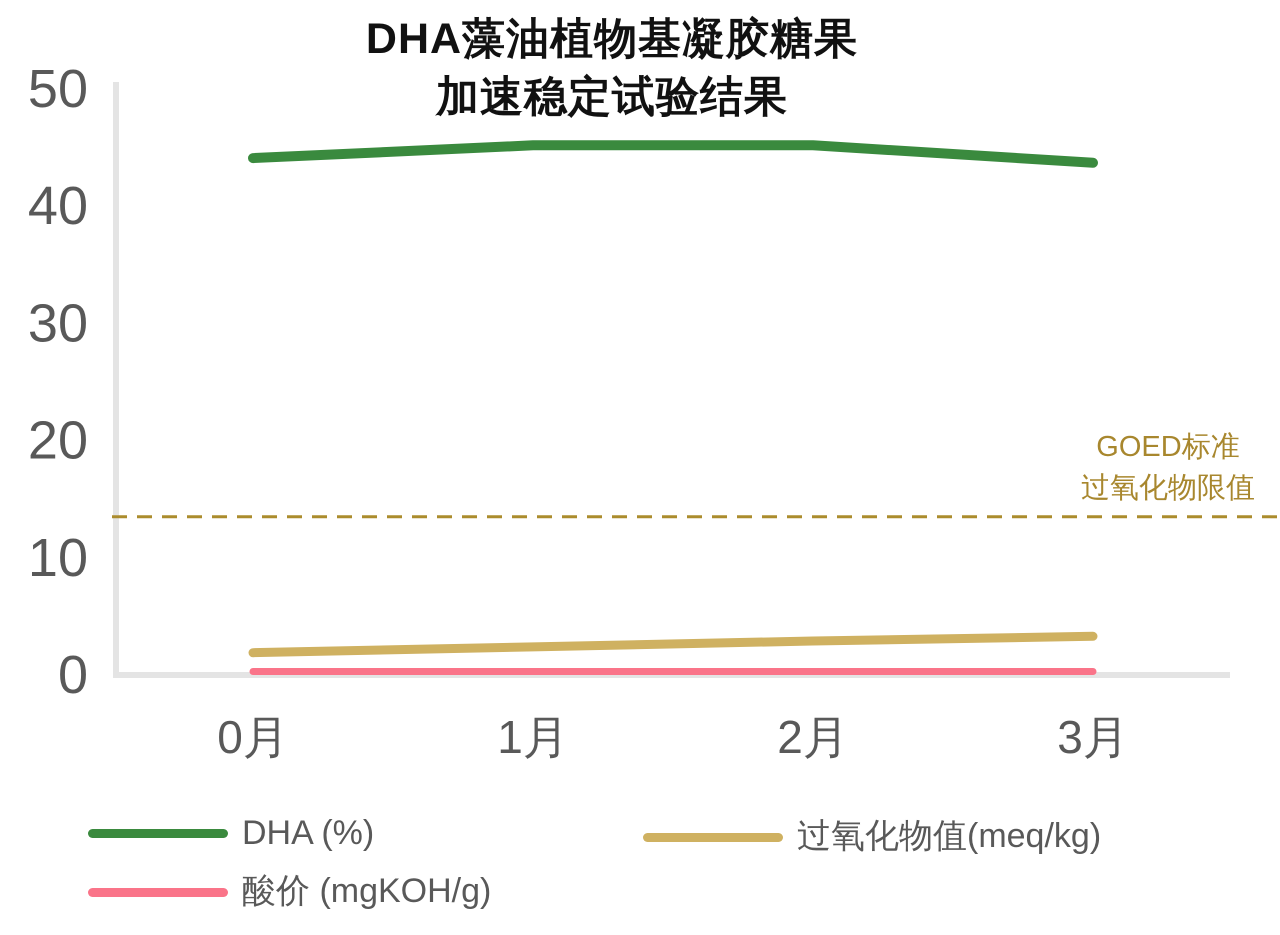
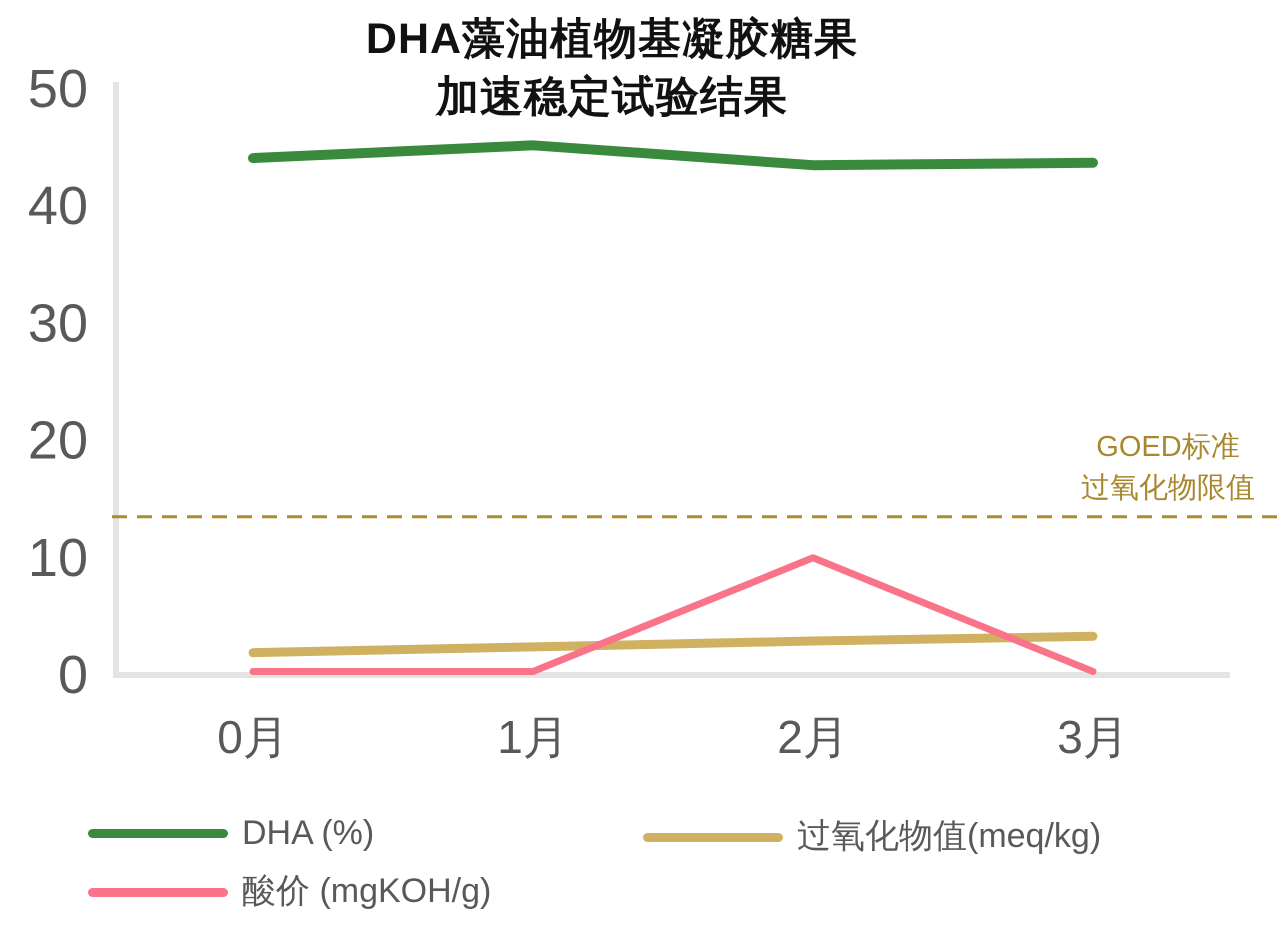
DHA (%)/2月: 45.2 -> 43.5
酸价 (mgKOH/g)/2月: 0.3 -> 10.0
